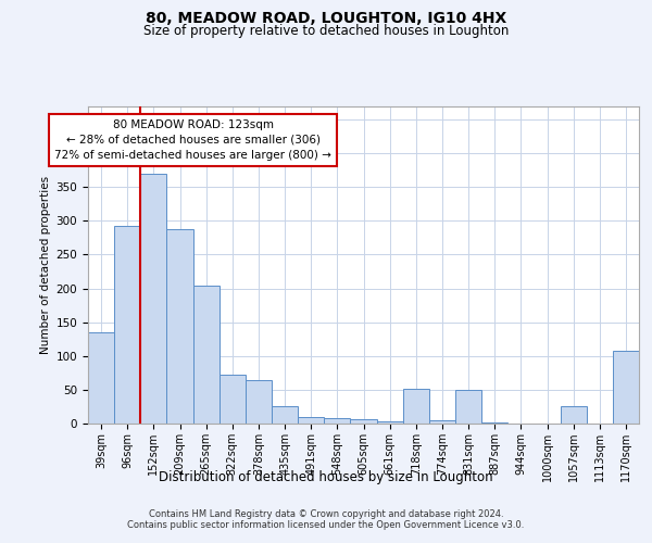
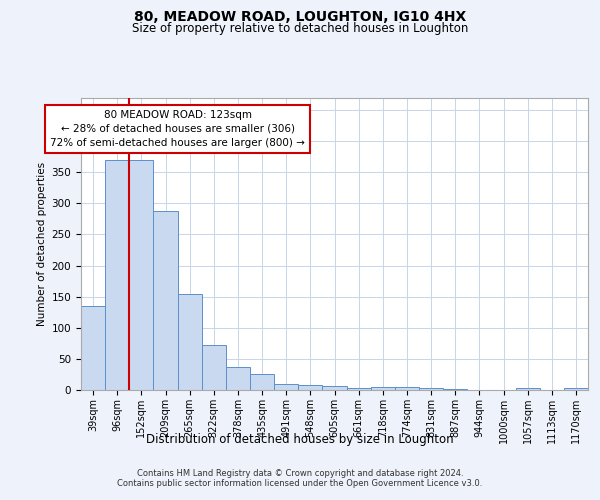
96sqm: 292 -> 370
265sqm: 204 -> 155
378sqm: 64 -> 37
718sqm: 52 -> 5
831sqm: 50 -> 4
1057sqm: 26 -> 4
1170sqm: 108 -> 4
